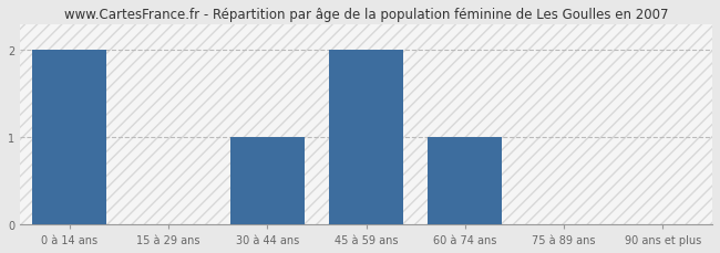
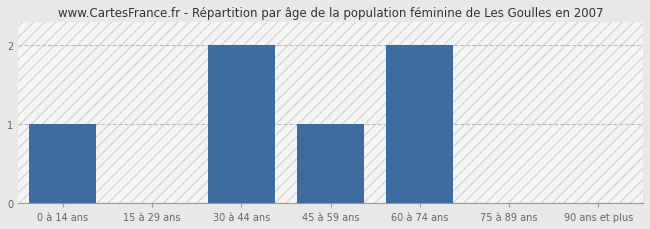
0 à 14 ans: 2 -> 1
30 à 44 ans: 1 -> 2
45 à 59 ans: 2 -> 1
60 à 74 ans: 1 -> 2
